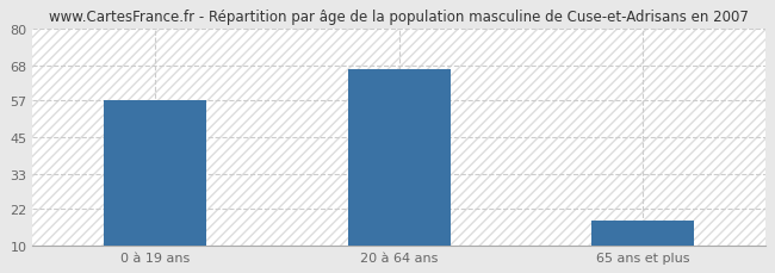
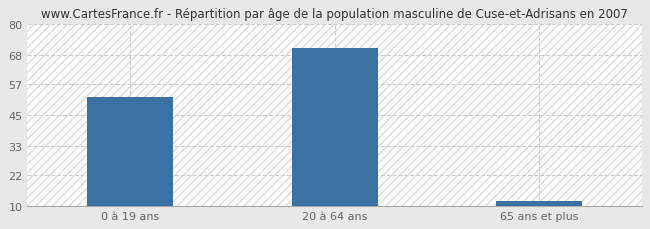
0 à 19 ans: 57 -> 52
20 à 64 ans: 67 -> 71
65 ans et plus: 18 -> 12
